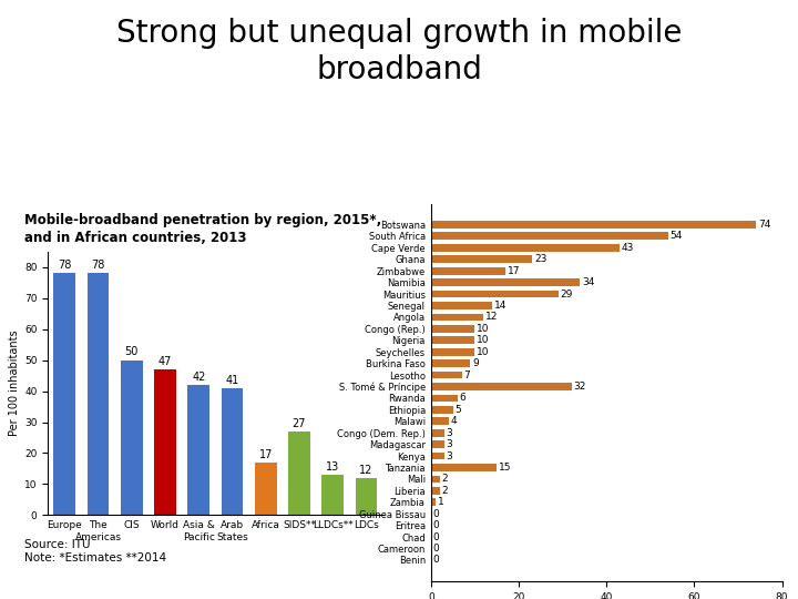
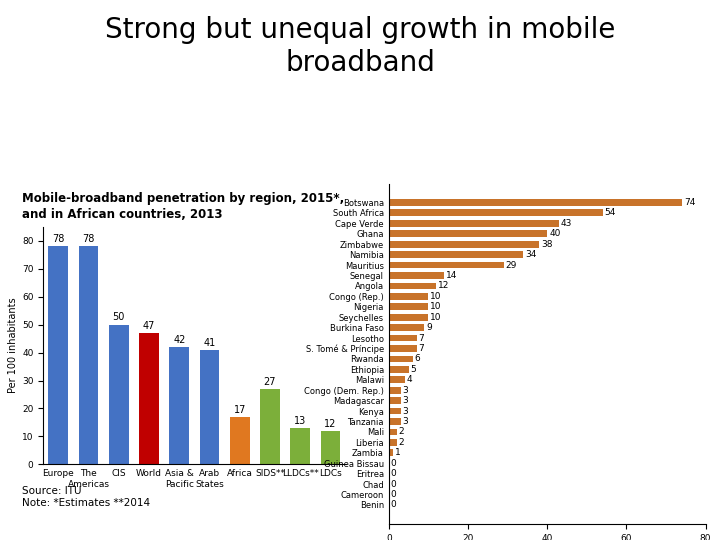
Ghana: 23 -> 40
Zimbabwe: 17 -> 38
S. Tomé & Príncipe: 32 -> 7
Tanzania: 15 -> 3
